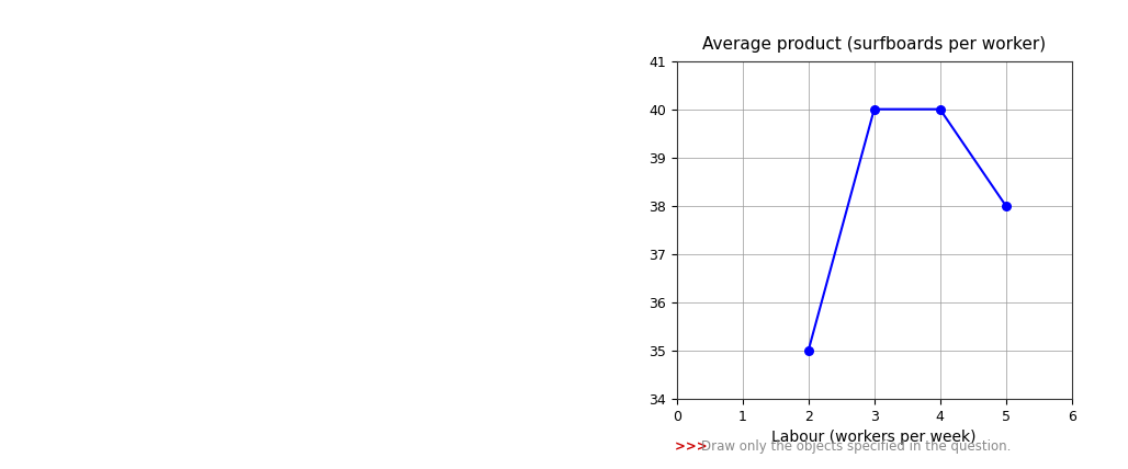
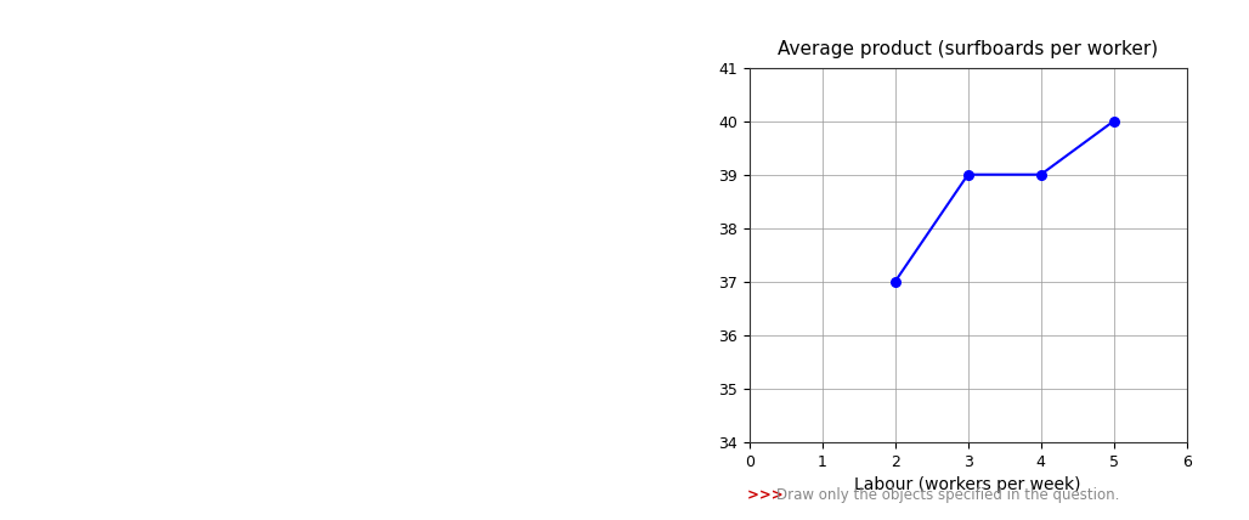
2: 35 -> 37
3: 40 -> 39
4: 40 -> 39
5: 38 -> 40
